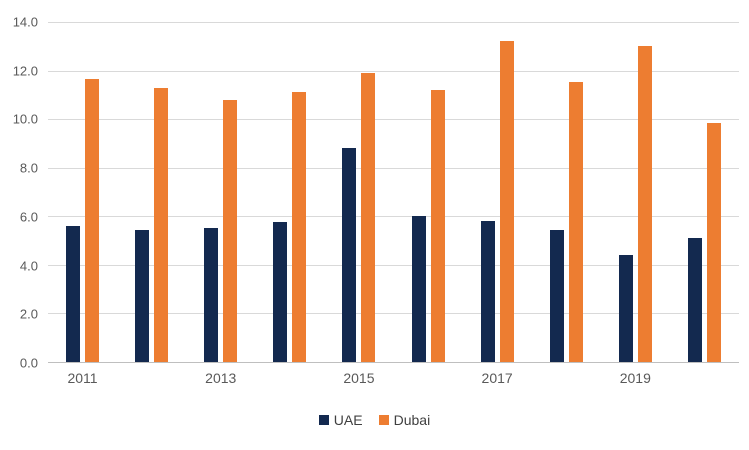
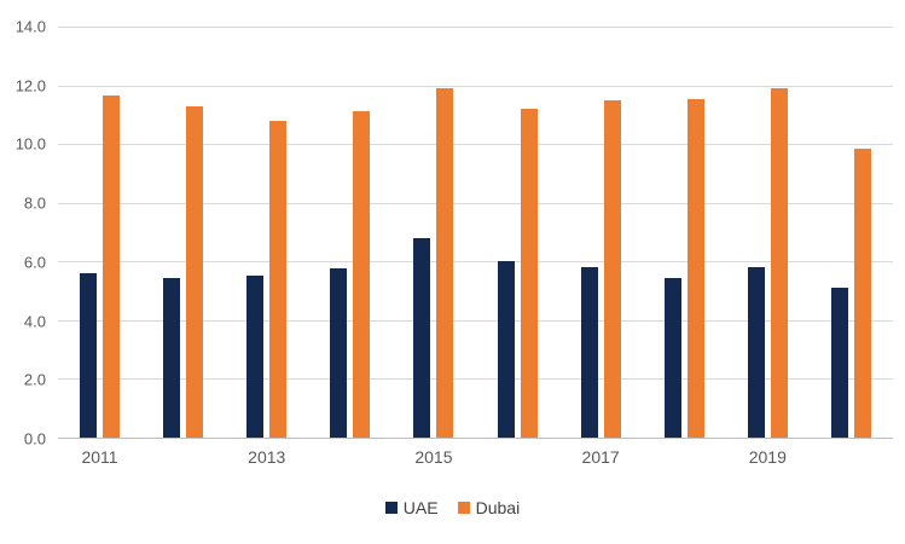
UAE/2015: 8.8 -> 6.8
Dubai/2017: 13.2 -> 11.5
UAE/2019: 4.4 -> 5.8
Dubai/2019: 13.0 -> 11.9
